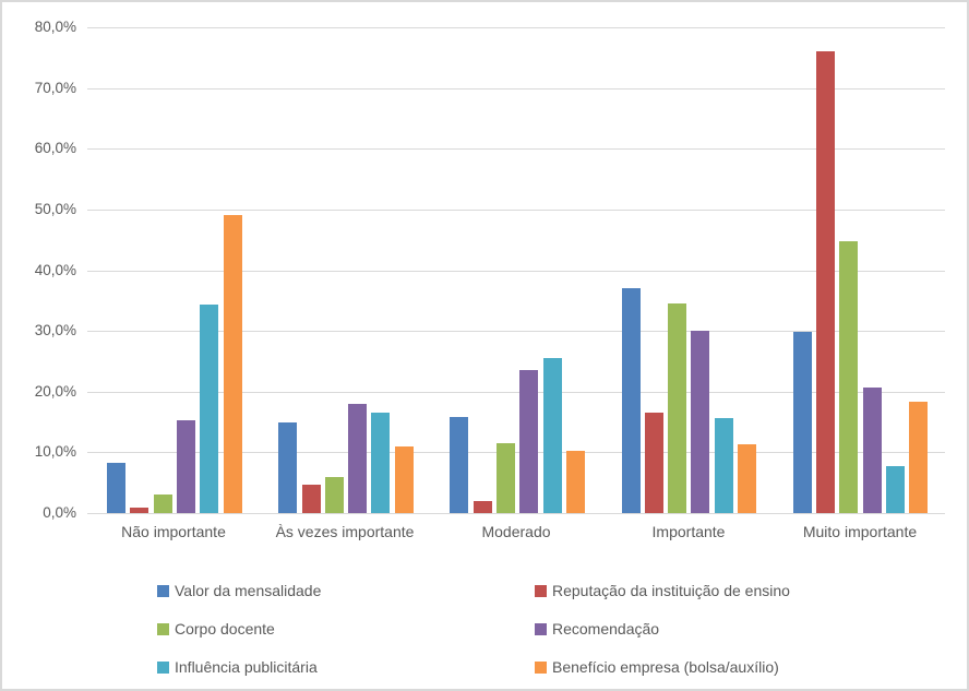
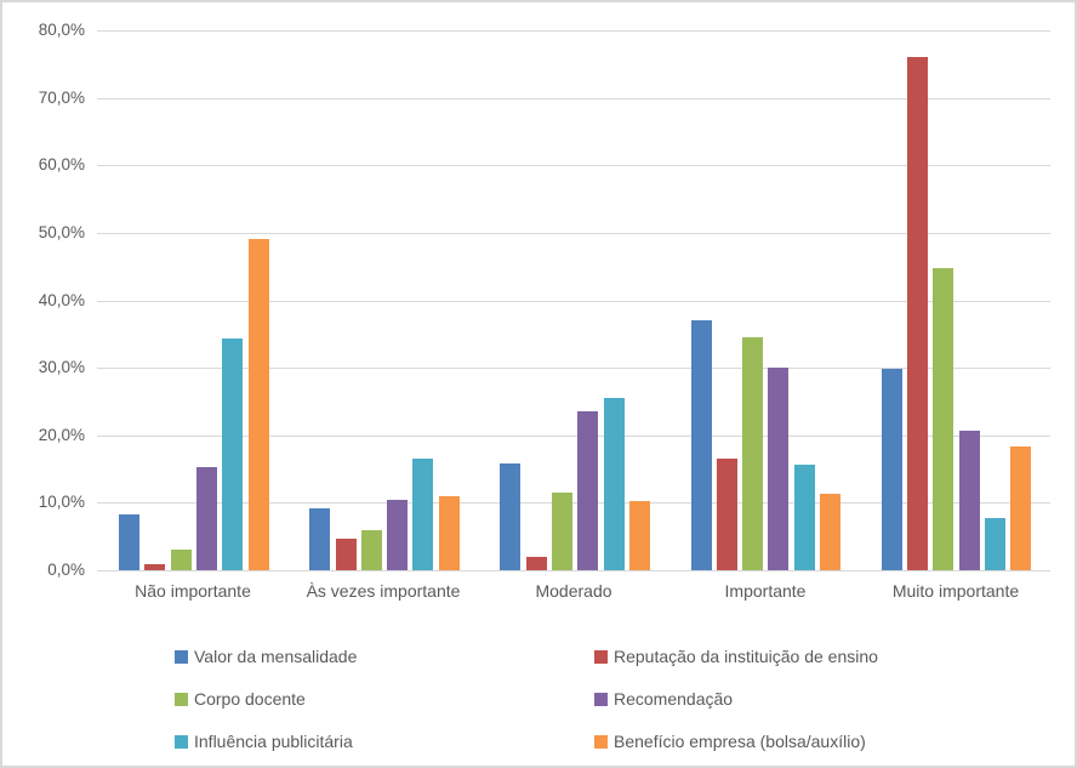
Valor da mensalidade/Às vezes importante: 15% -> 9%
Recomendação/Às vezes importante: 18% -> 10%
